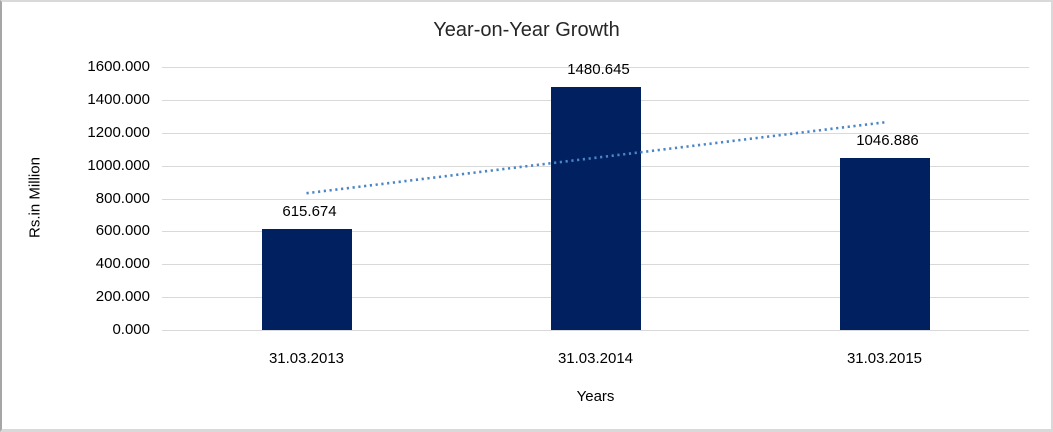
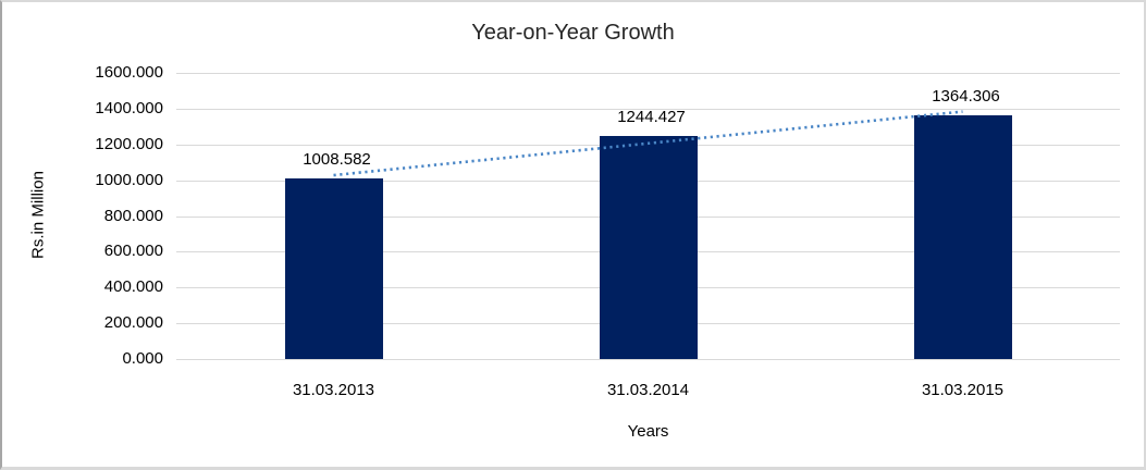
31.03.2013: 615.674 -> 1008.582
31.03.2014: 1480.645 -> 1244.427
31.03.2015: 1046.886 -> 1364.306
